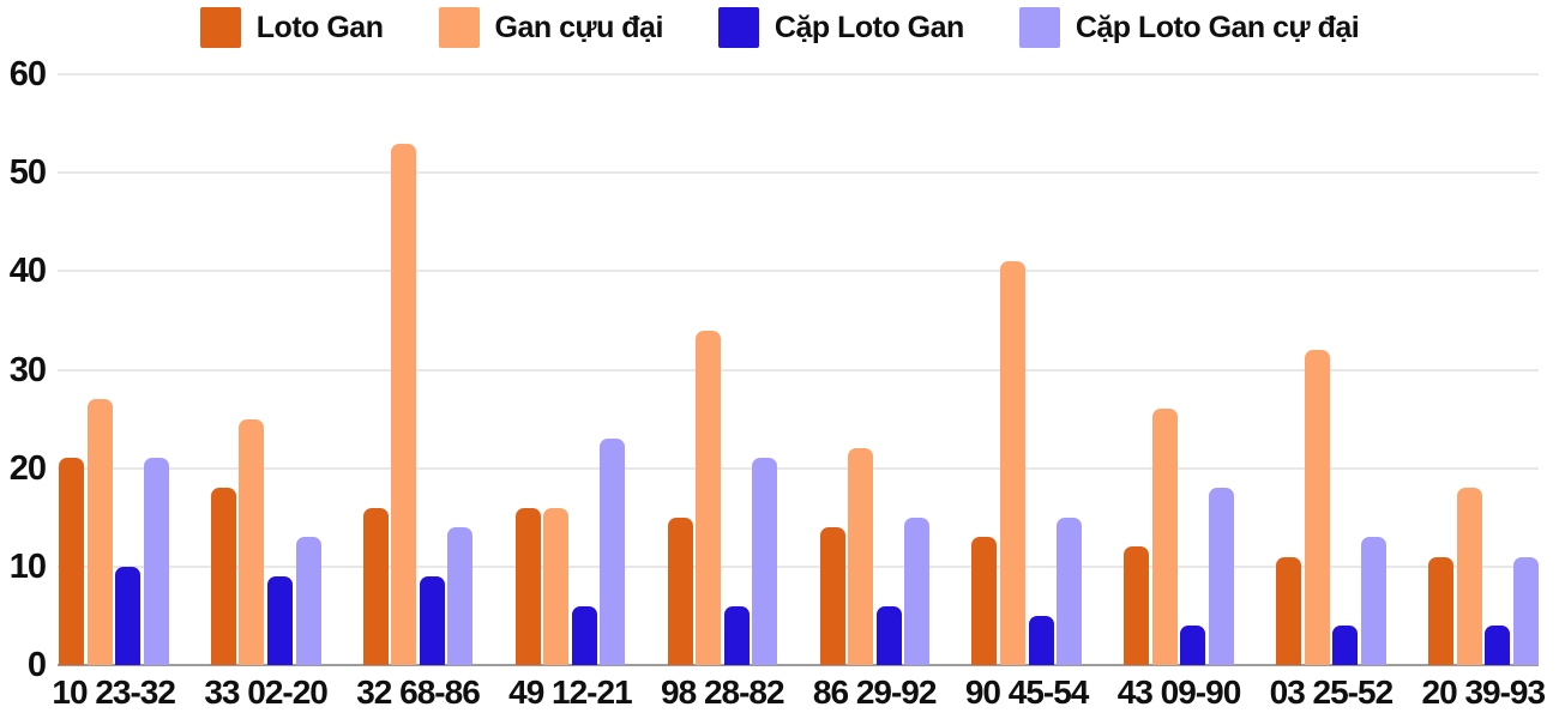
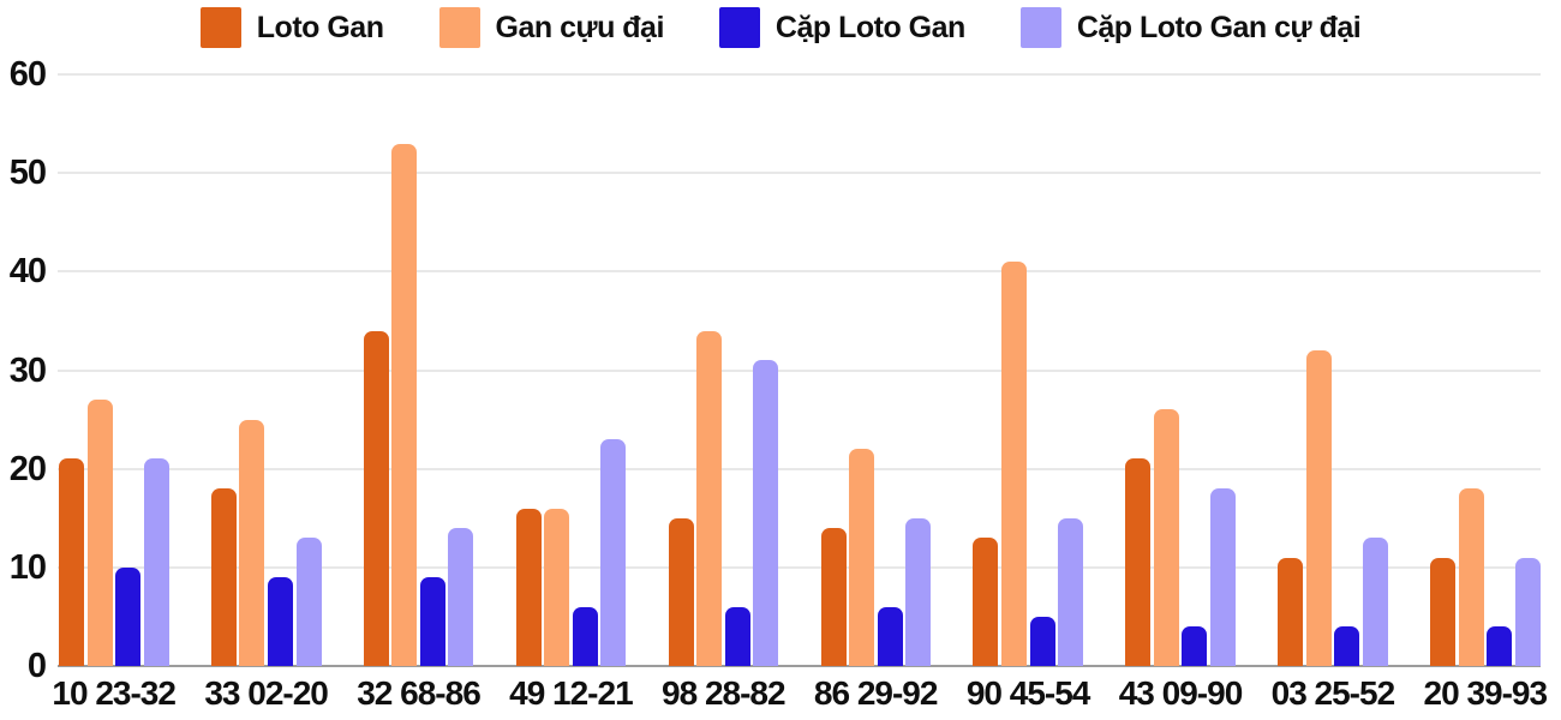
Loto Gan/32 68-86: 16 -> 34
Cặp Loto Gan cự đại/98 28-82: 21 -> 31
Loto Gan/43 09-90: 12 -> 21
